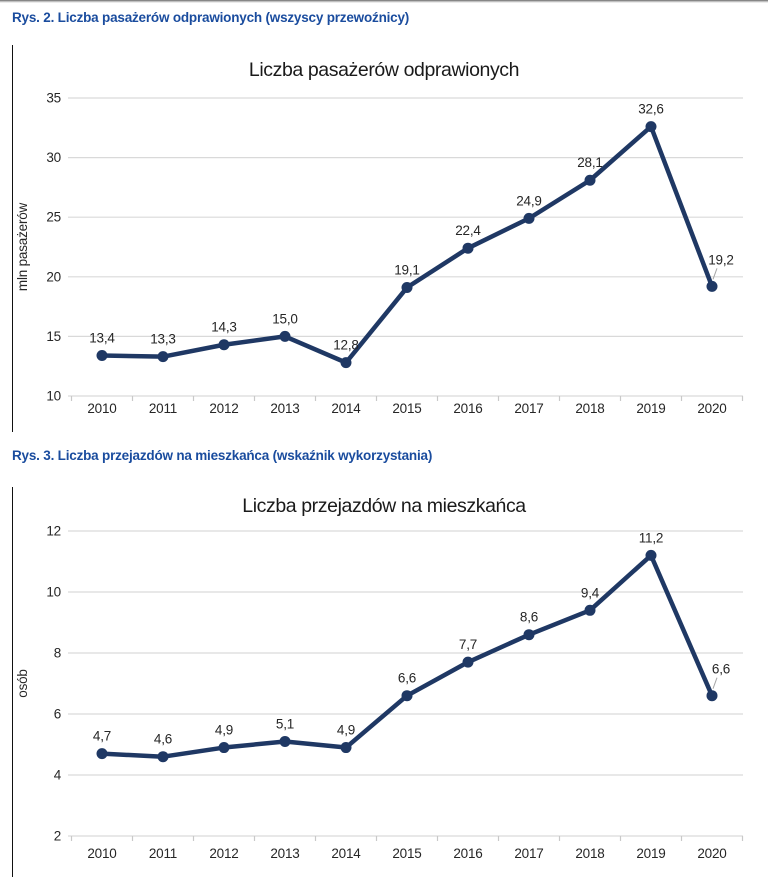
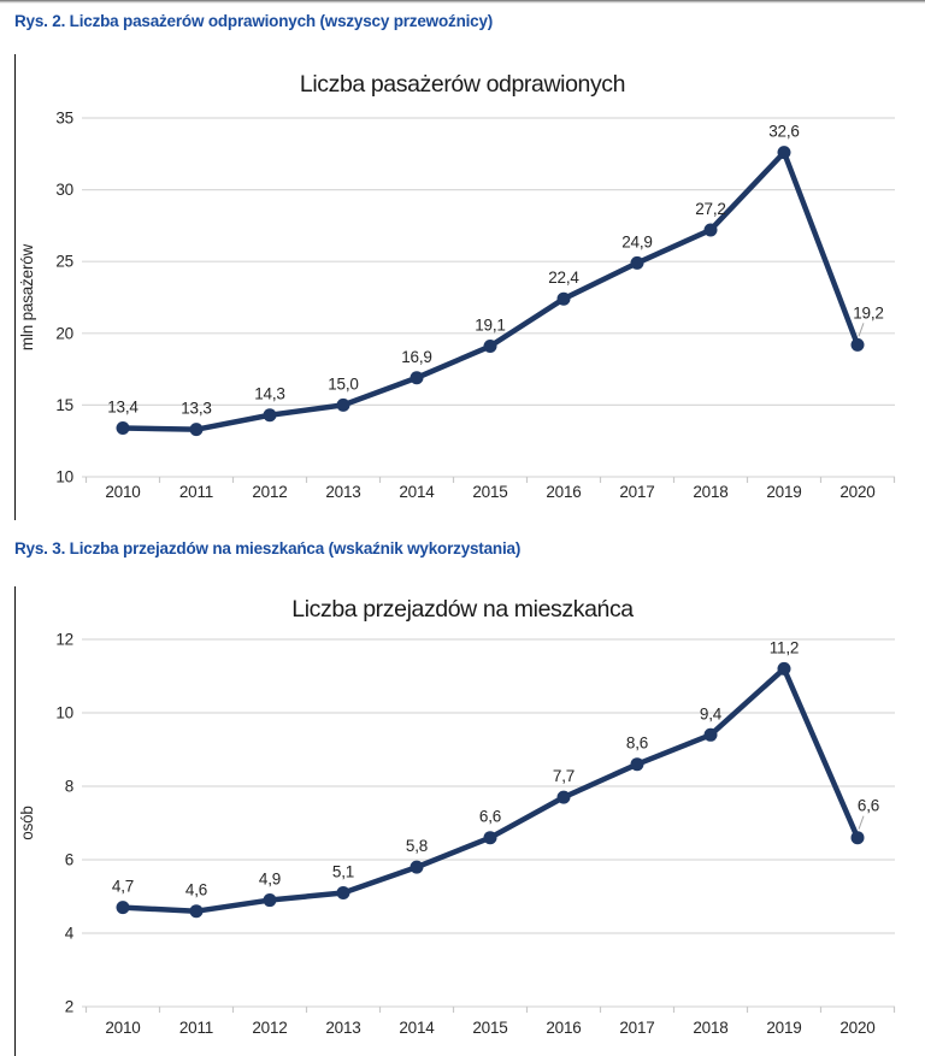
Liczba pasażerów odprawionych/2014: 12,8 -> 16,9
Liczba pasażerów odprawionych/2018: 28,1 -> 27,2
Liczba przejazdów na mieszkańca/2014: 4,9 -> 5,8
